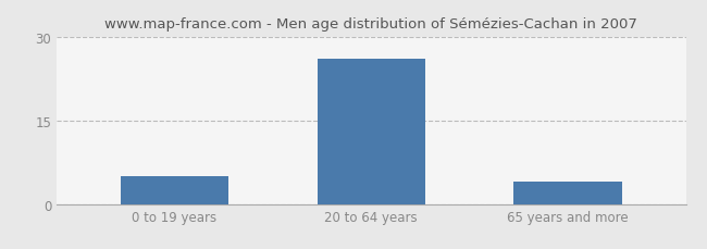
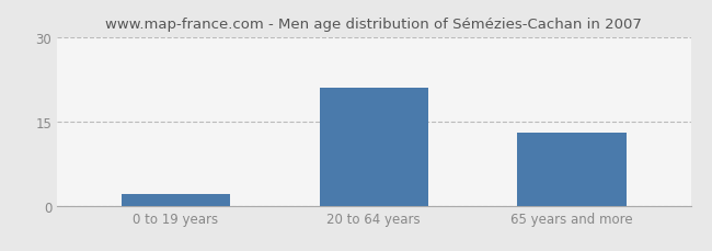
0 to 19 years: 5 -> 2
20 to 64 years: 26 -> 21
65 years and more: 4 -> 13
